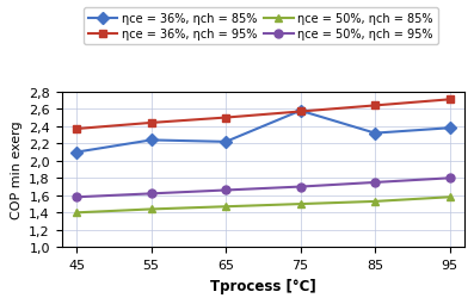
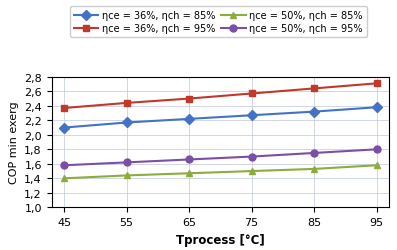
ηce = 36%, ηch = 85%/55: 2,24 -> 2,17
ηce = 36%, ηch = 85%/75: 2,58 -> 2,27
